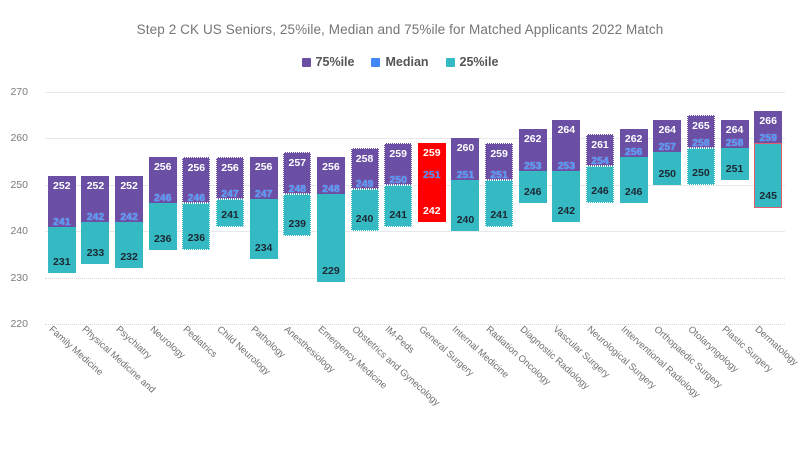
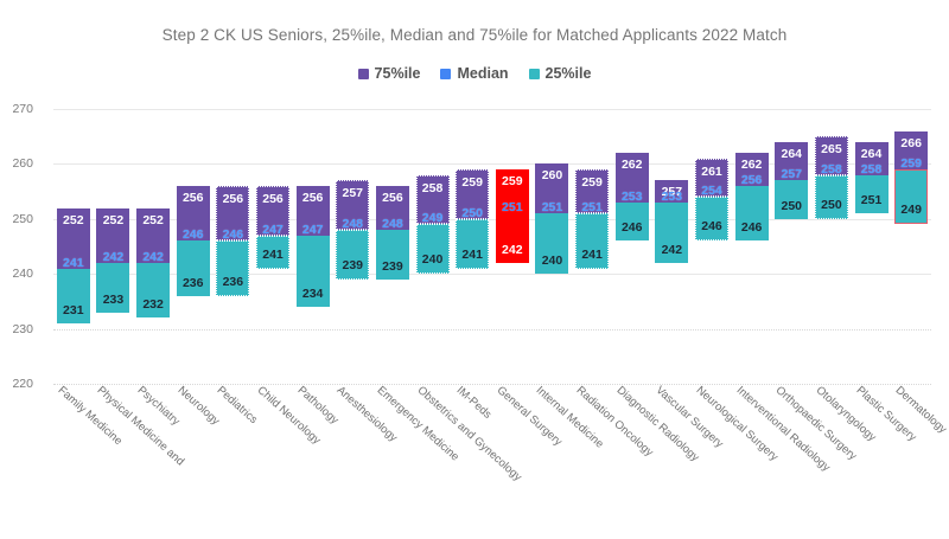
25%ile/Emergency Medicine: 229 -> 239
75%ile/Vascular Surgery: 264 -> 257
25%ile/Dermatology: 245 -> 249
